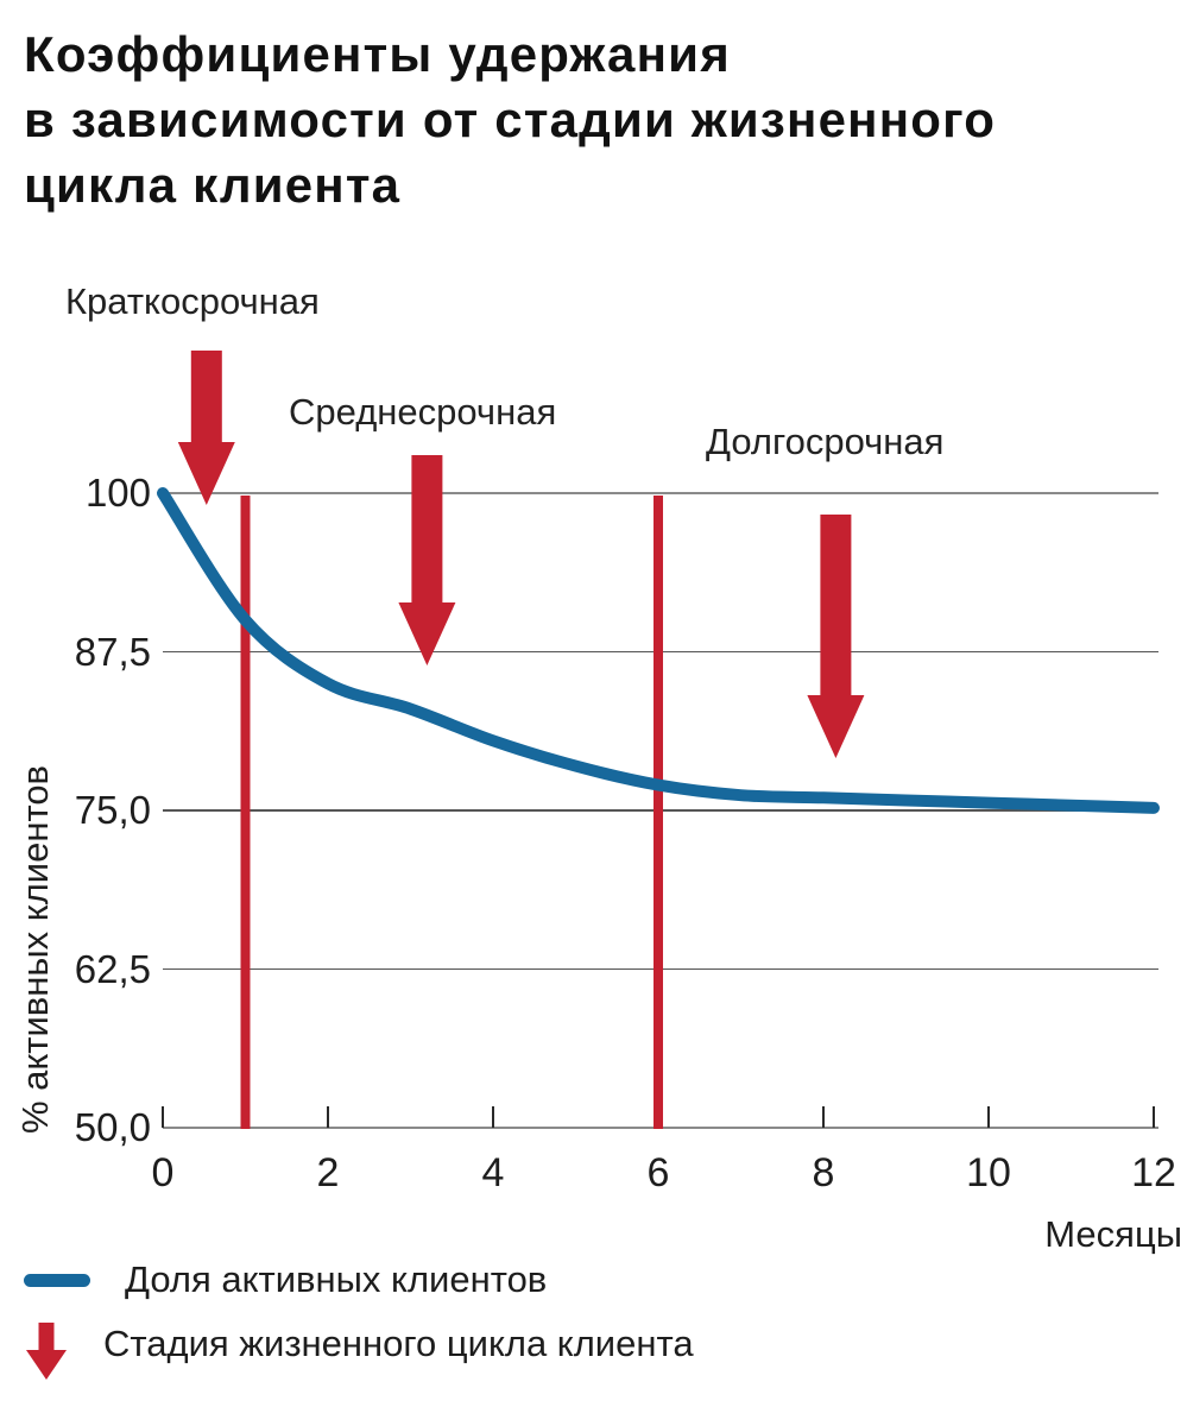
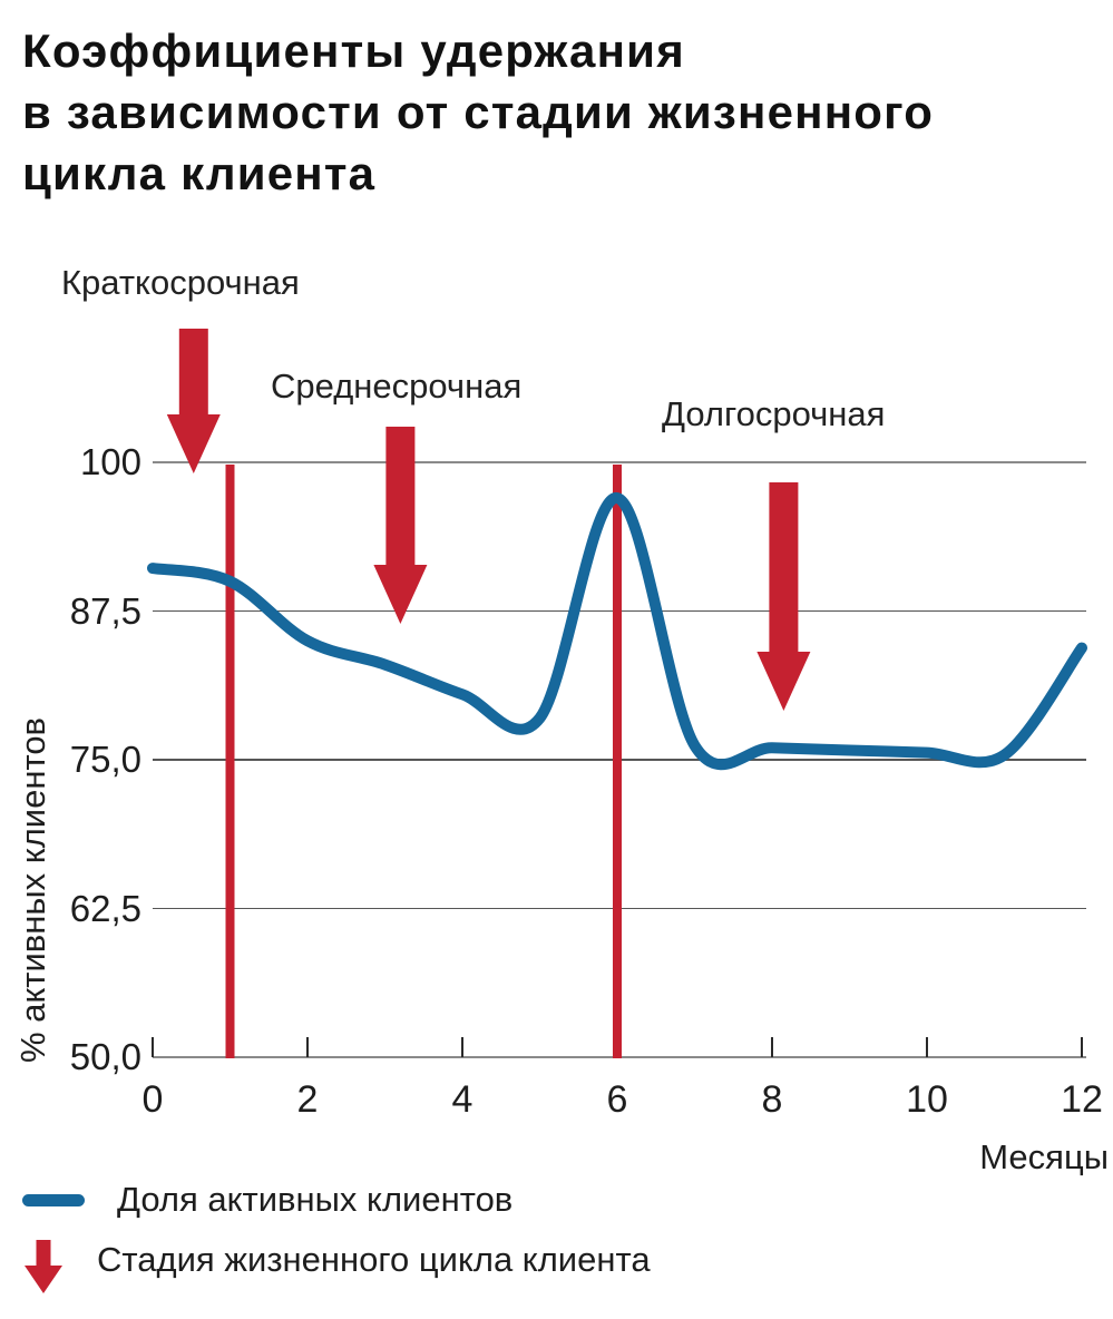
0: 100,0 -> 91,1
6: 77,0 -> 97,0
12: 75,2 -> 84,4
